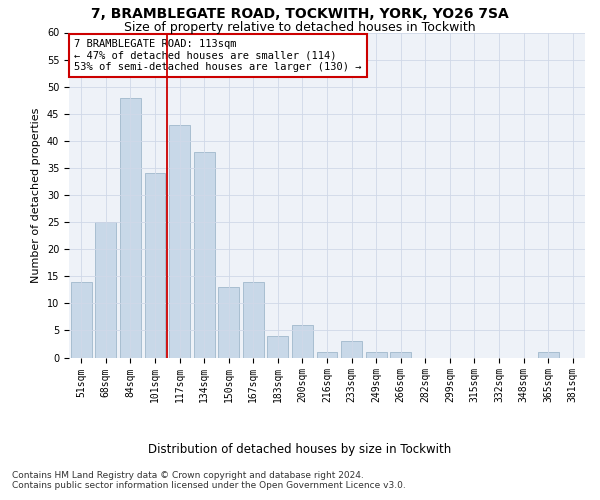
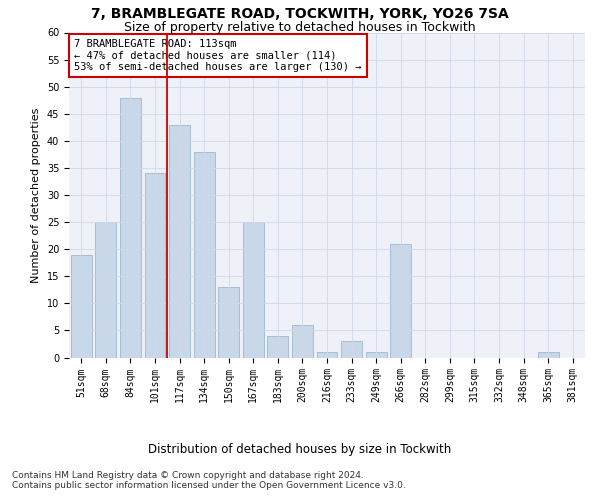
51sqm: 14 -> 19
167sqm: 14 -> 25
266sqm: 1 -> 21
